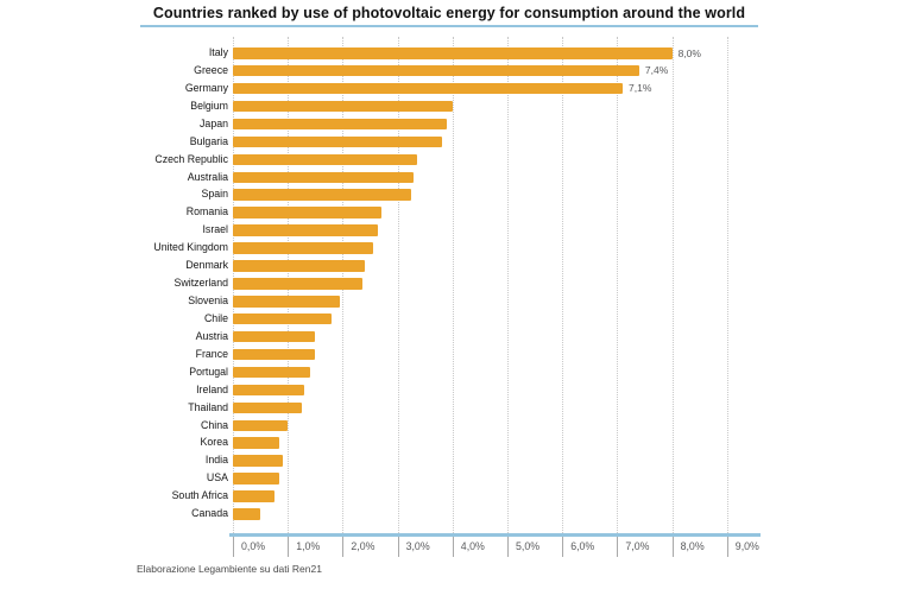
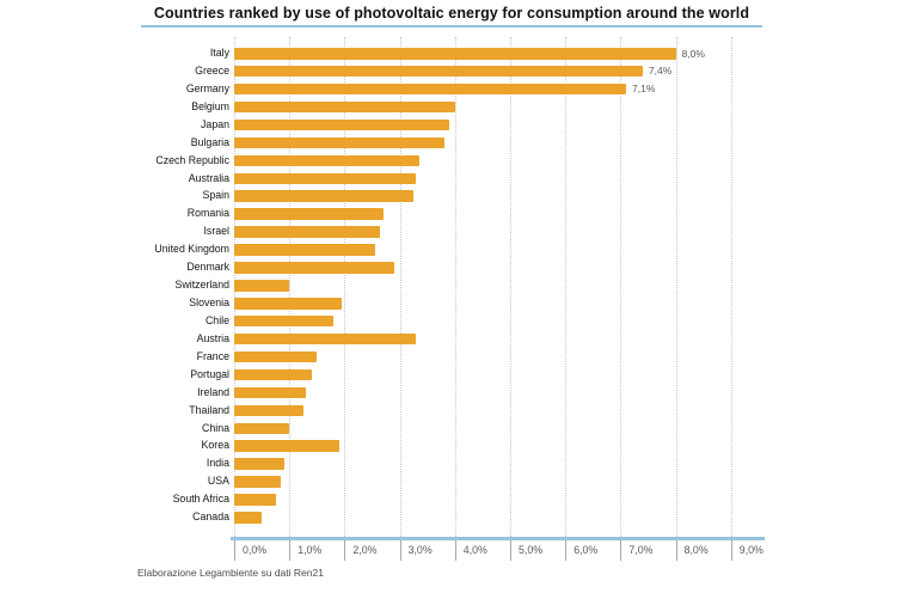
Denmark: 2,4% -> 2,9%
Switzerland: 2,4% -> 1,0%
Austria: 1,5% -> 3,3%
Korea: 0,8% -> 1,9%
